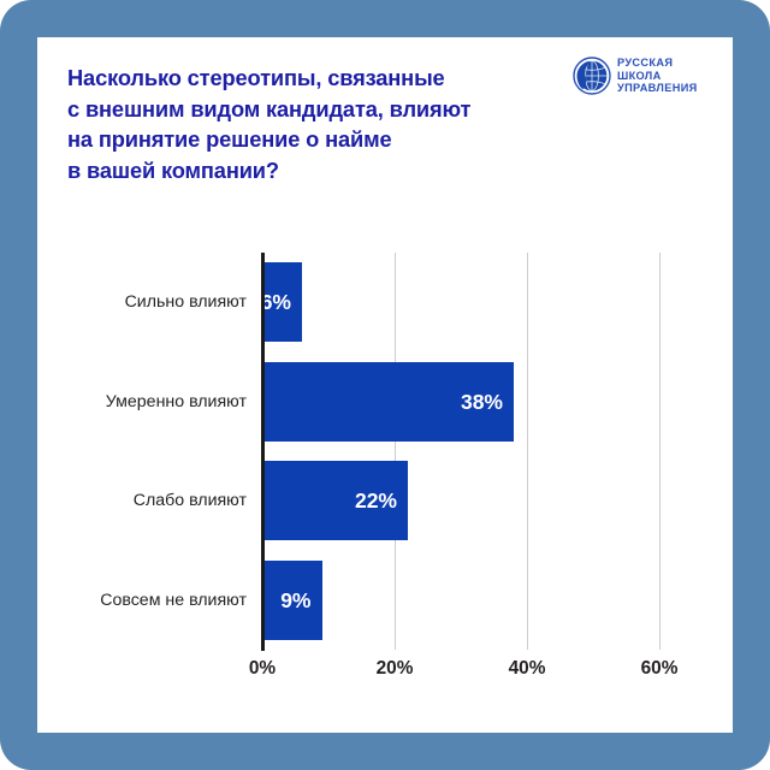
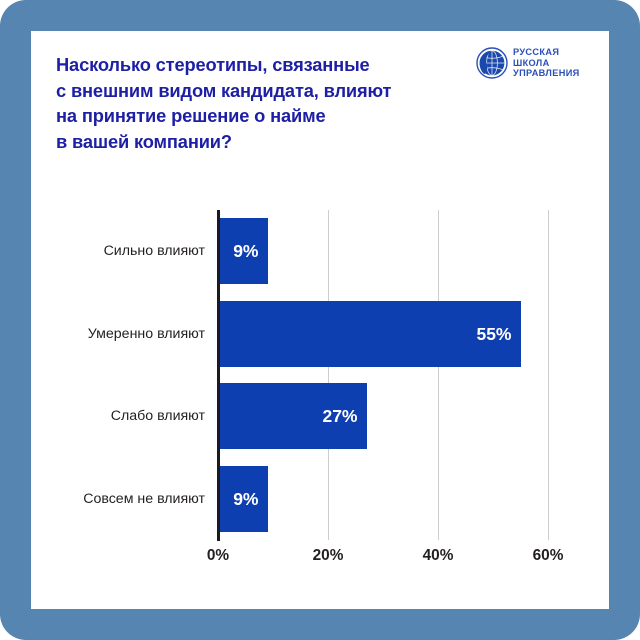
Сильно влияют: 6% -> 9%
Умеренно влияют: 38% -> 55%
Слабо влияют: 22% -> 27%
